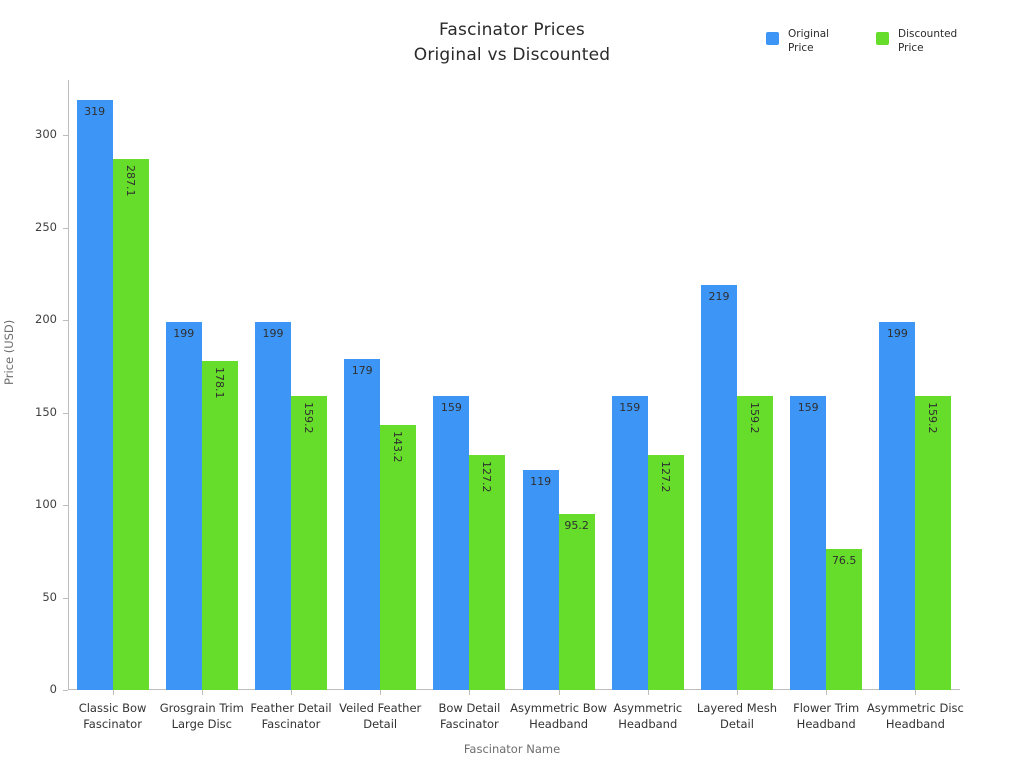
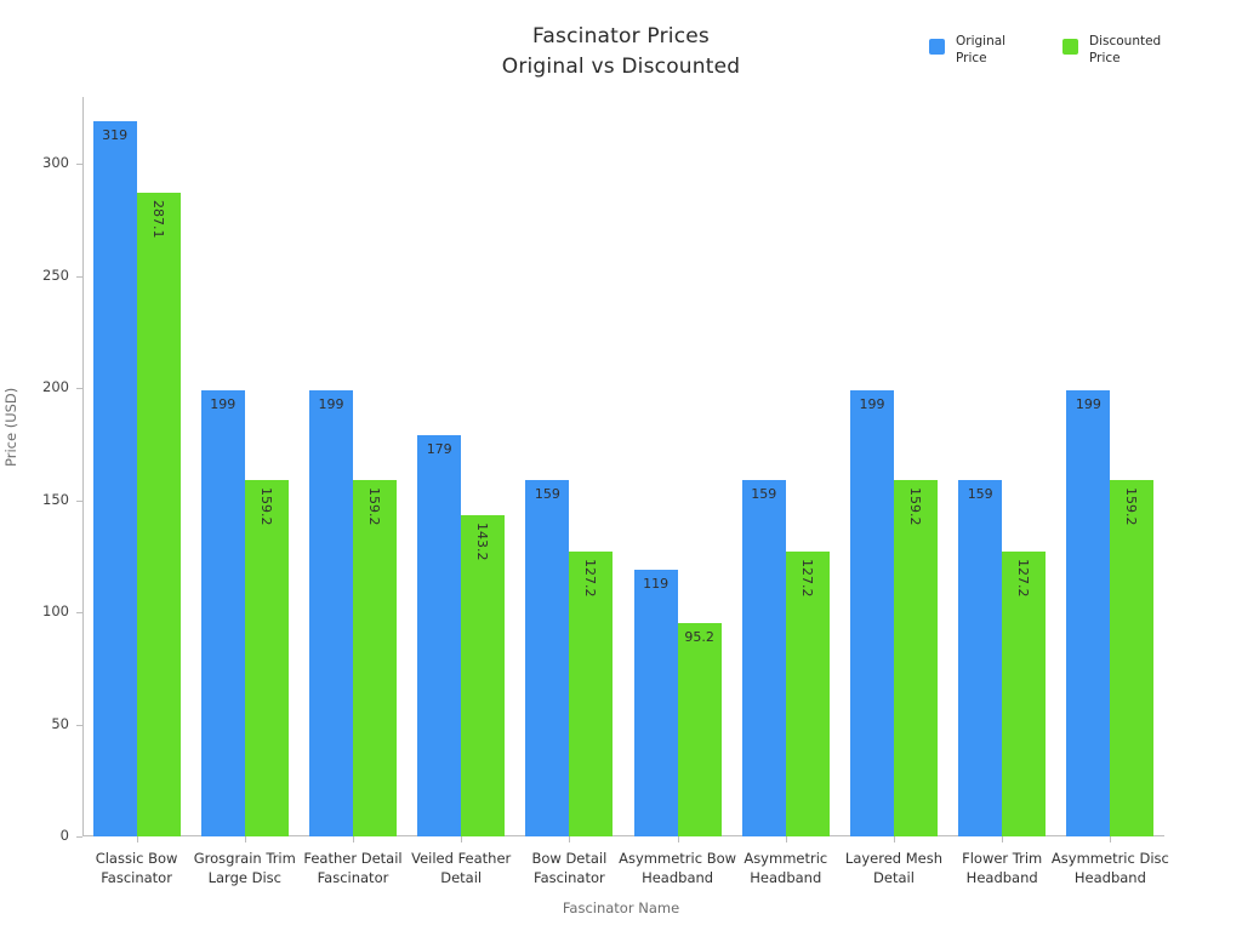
Discounted Price/Grosgrain Trim Large Disc: 178.1 -> 159.2
Original Price/Layered Mesh Detail: 219 -> 199
Discounted Price/Flower Trim Headband: 76.5 -> 127.2
